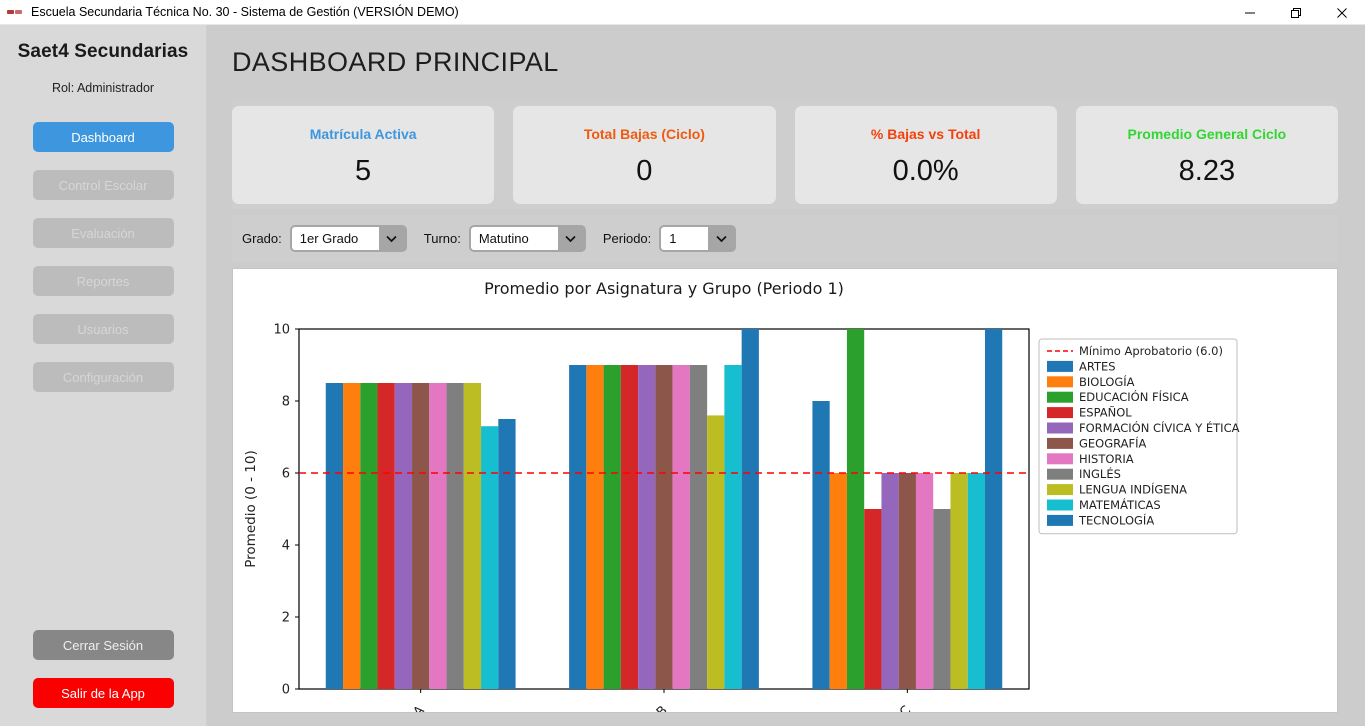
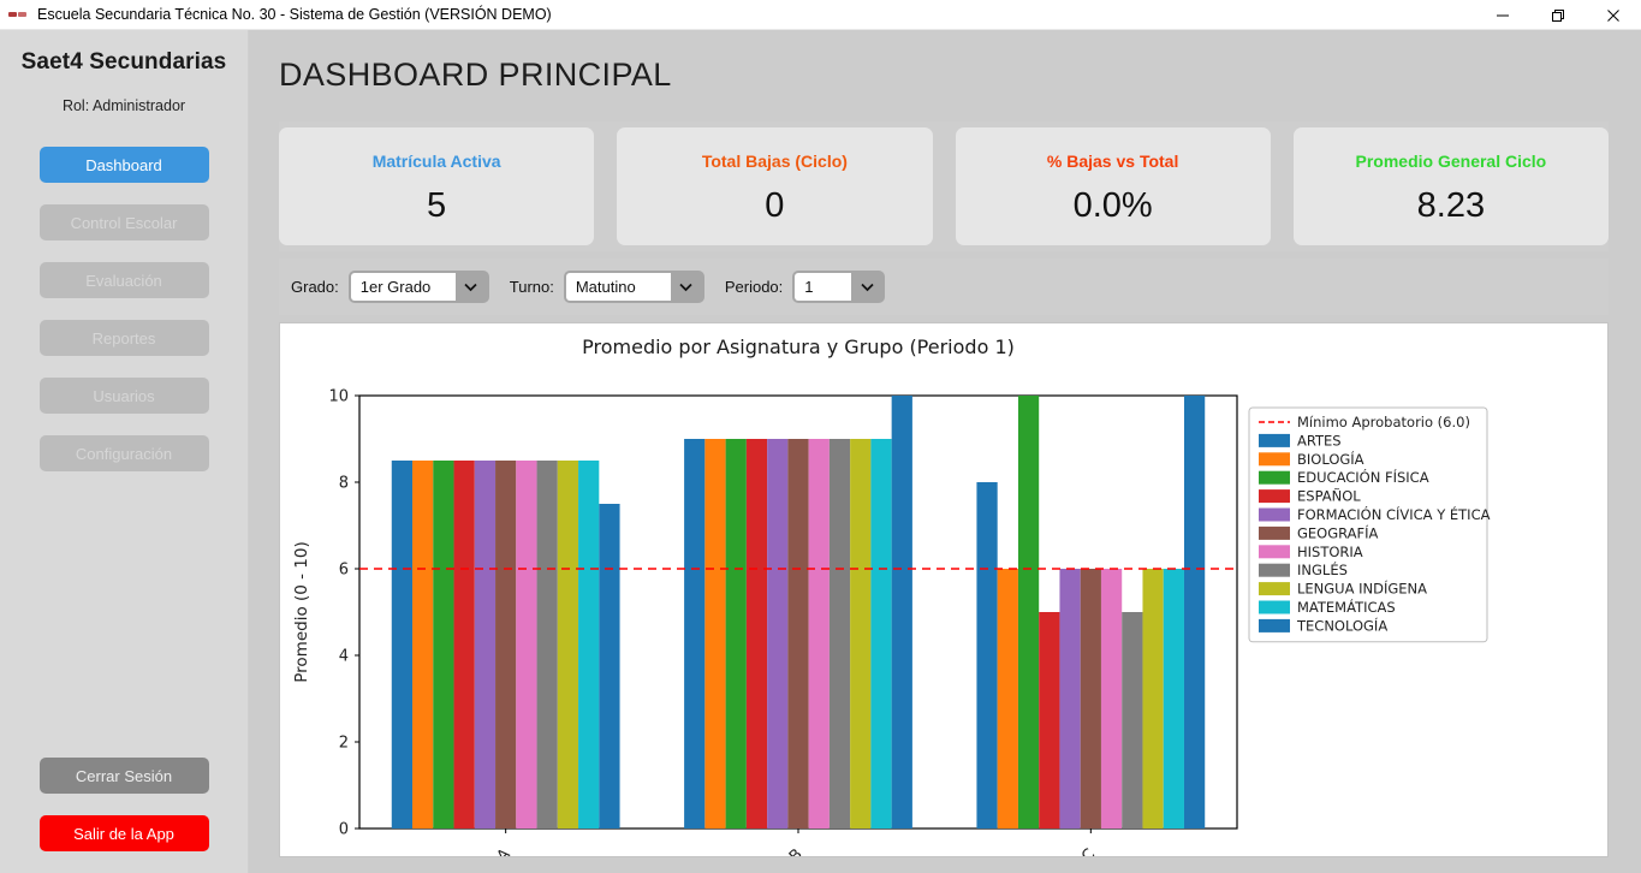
MATEMÁTICAS/1A: 7.3 -> 8.5
LENGUA INDÍGENA/1B: 7.6 -> 9.0
